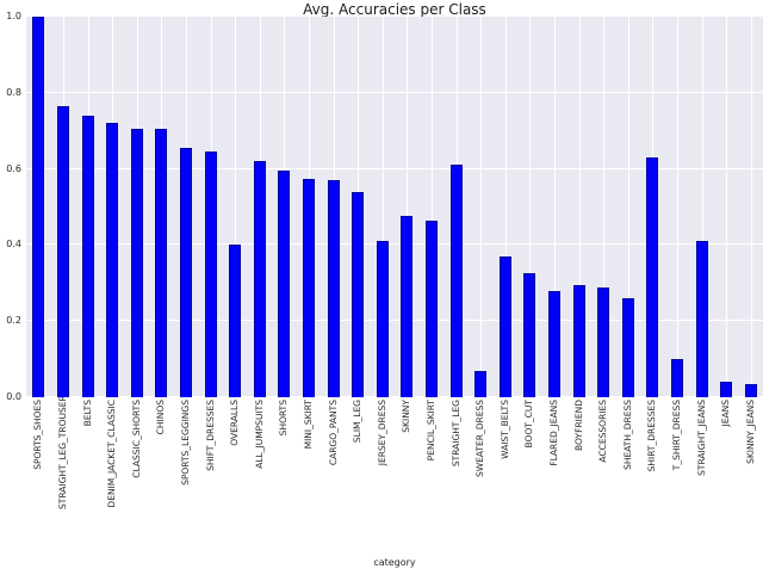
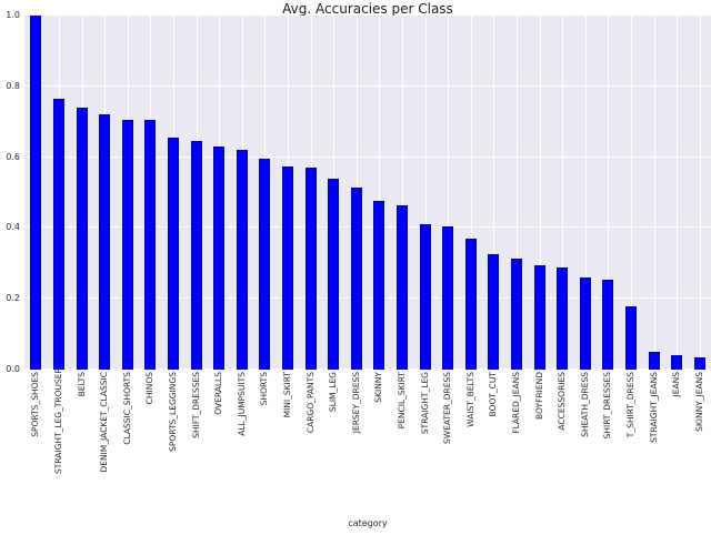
OVERALLS: 0.40 -> 0.63
JERSEY_DRESS: 0.41 -> 0.52
STRAIGHT_LEG: 0.61 -> 0.41
SWEATER_DRESS: 0.07 -> 0.41
FLARED_JEANS: 0.28 -> 0.32
SHIRT_DRESSES: 0.63 -> 0.26
T_SHIRT_DRESS: 0.10 -> 0.18
STRAIGHT_JEANS: 0.41 -> 0.05
